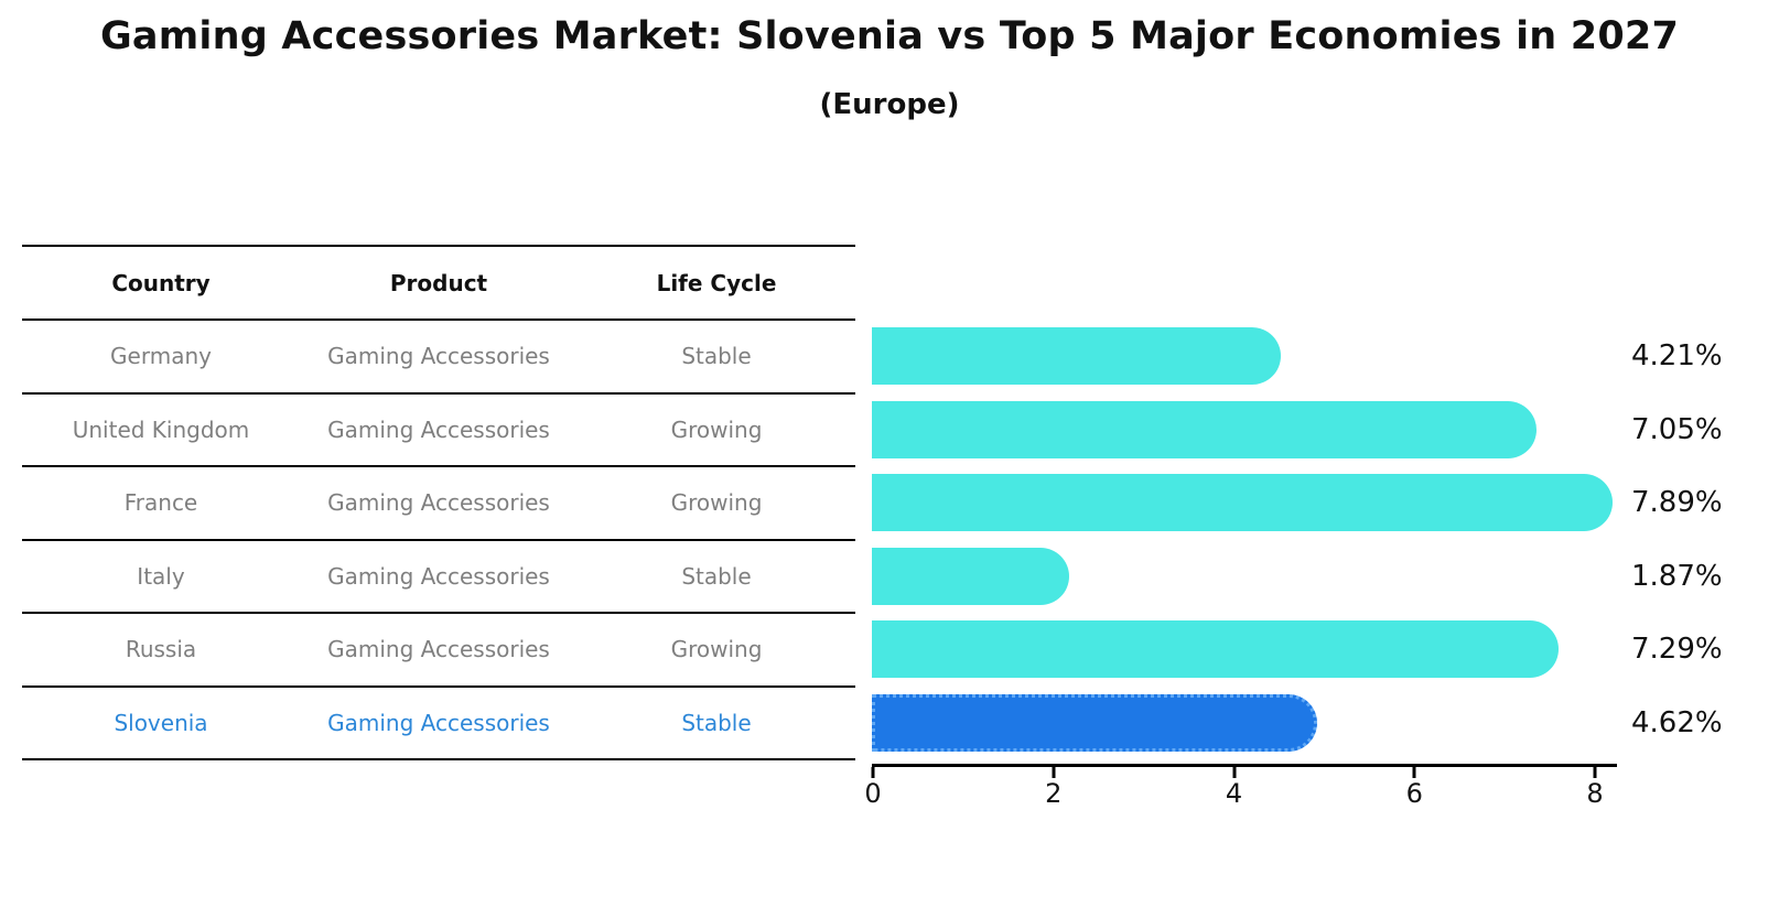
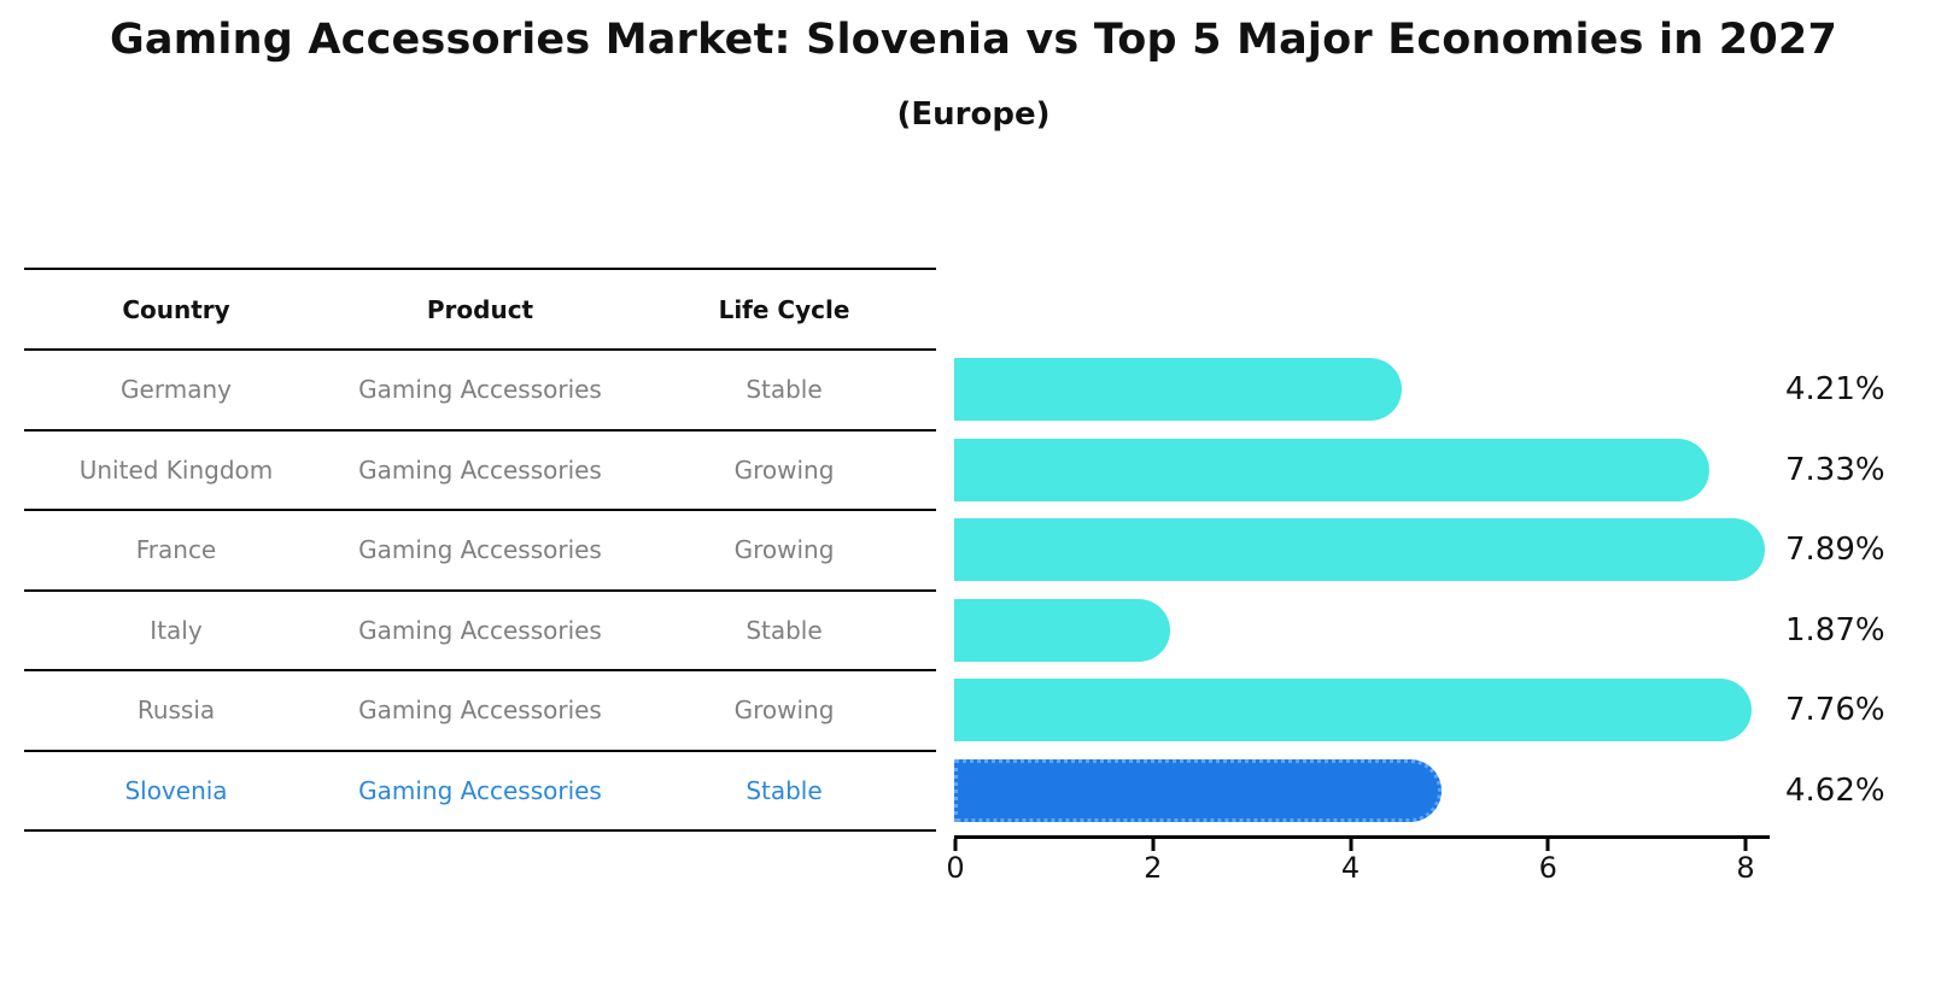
United Kingdom: 7.05% -> 7.33%
Russia: 7.29% -> 7.76%
